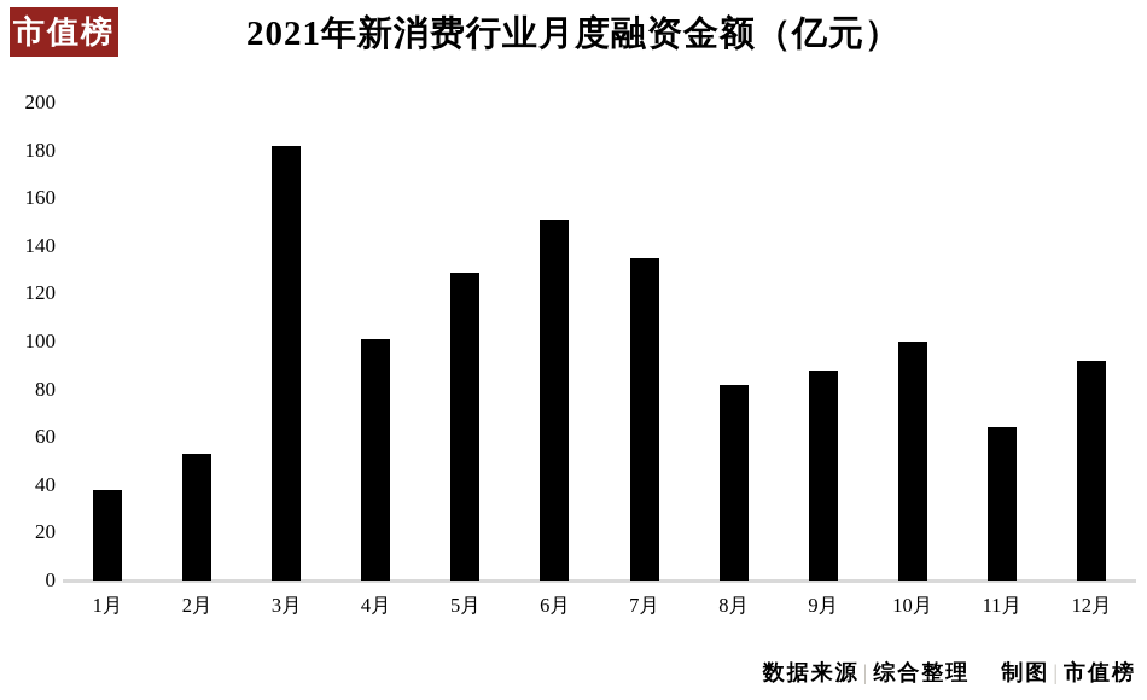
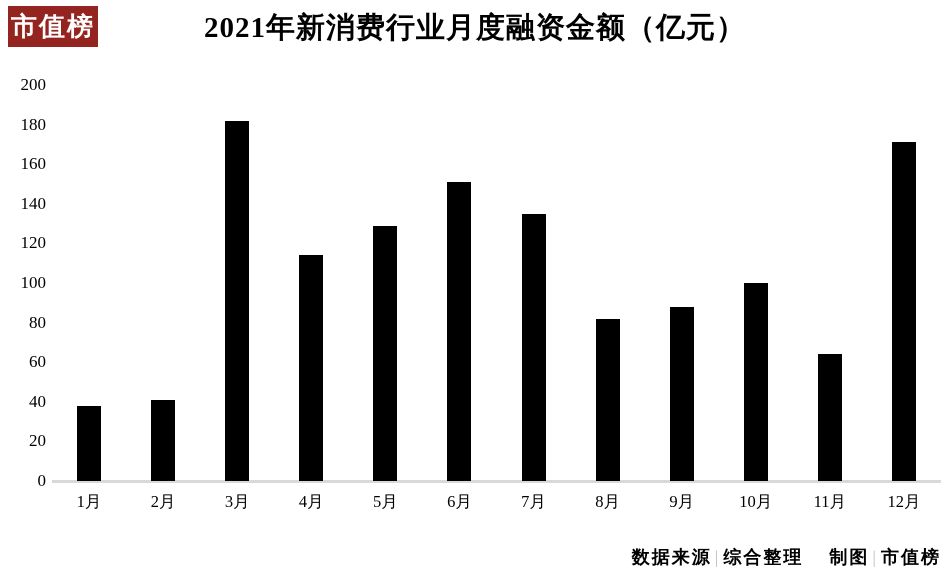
2月: 53 -> 41
4月: 101 -> 114
12月: 92 -> 171
